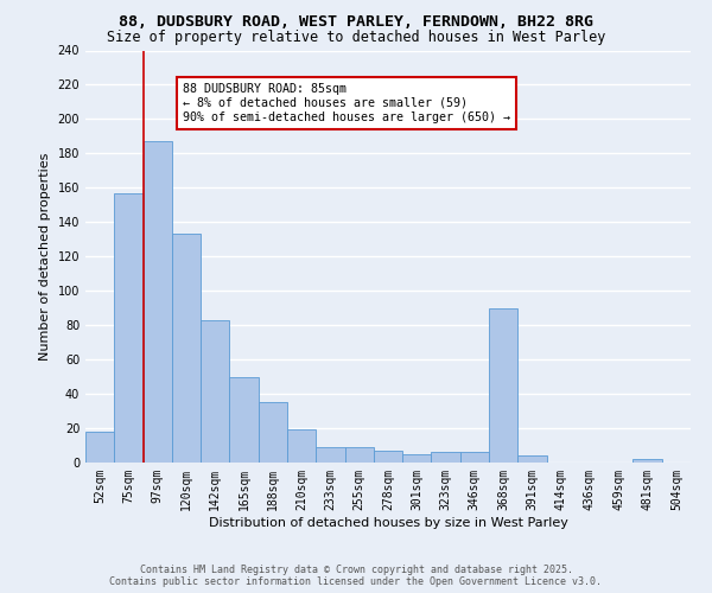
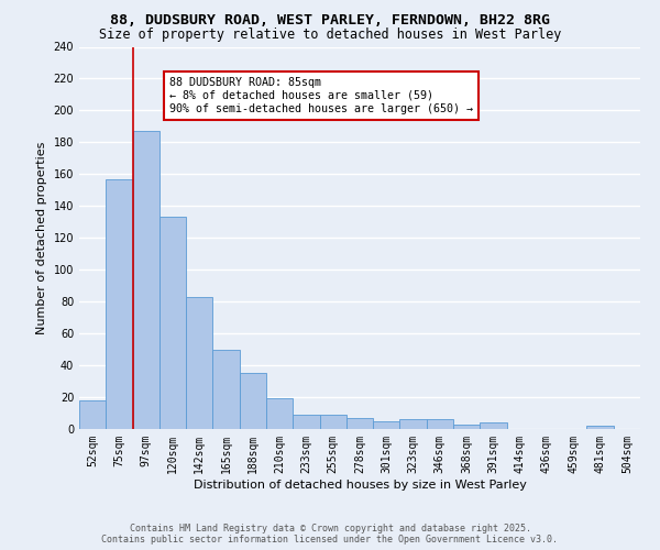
368sqm: 90 -> 3
